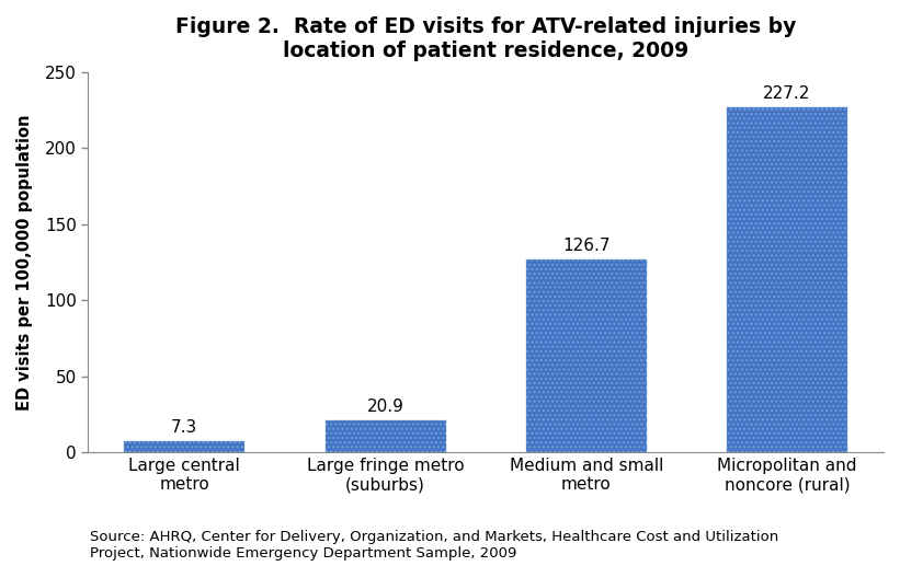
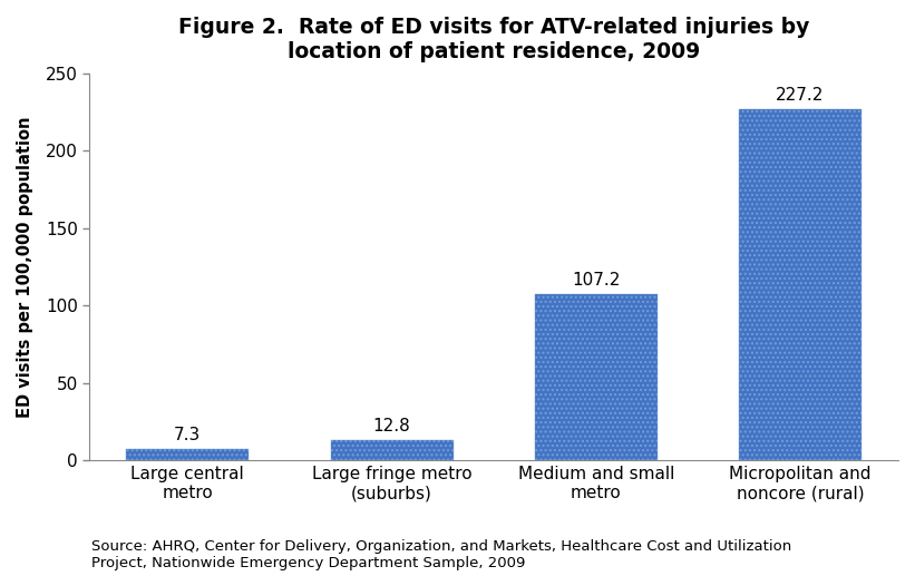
Large fringe metro (suburbs): 20.9 -> 12.8
Medium and small metro: 126.7 -> 107.2
